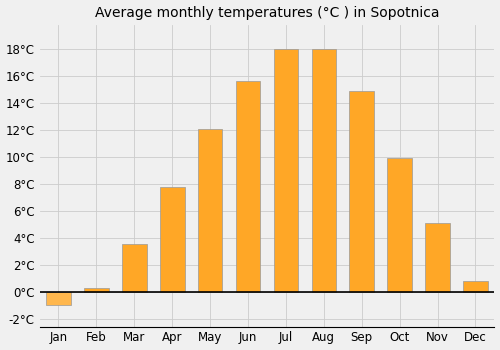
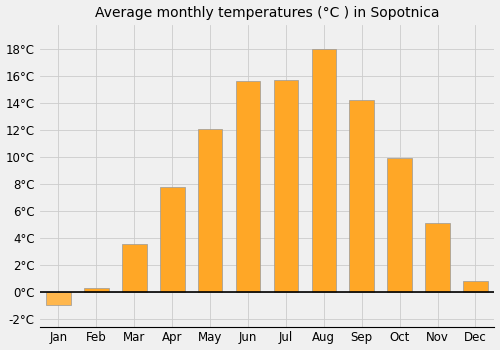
Jul: 18.0°C -> 15.7°C
Sep: 14.9°C -> 14.2°C
